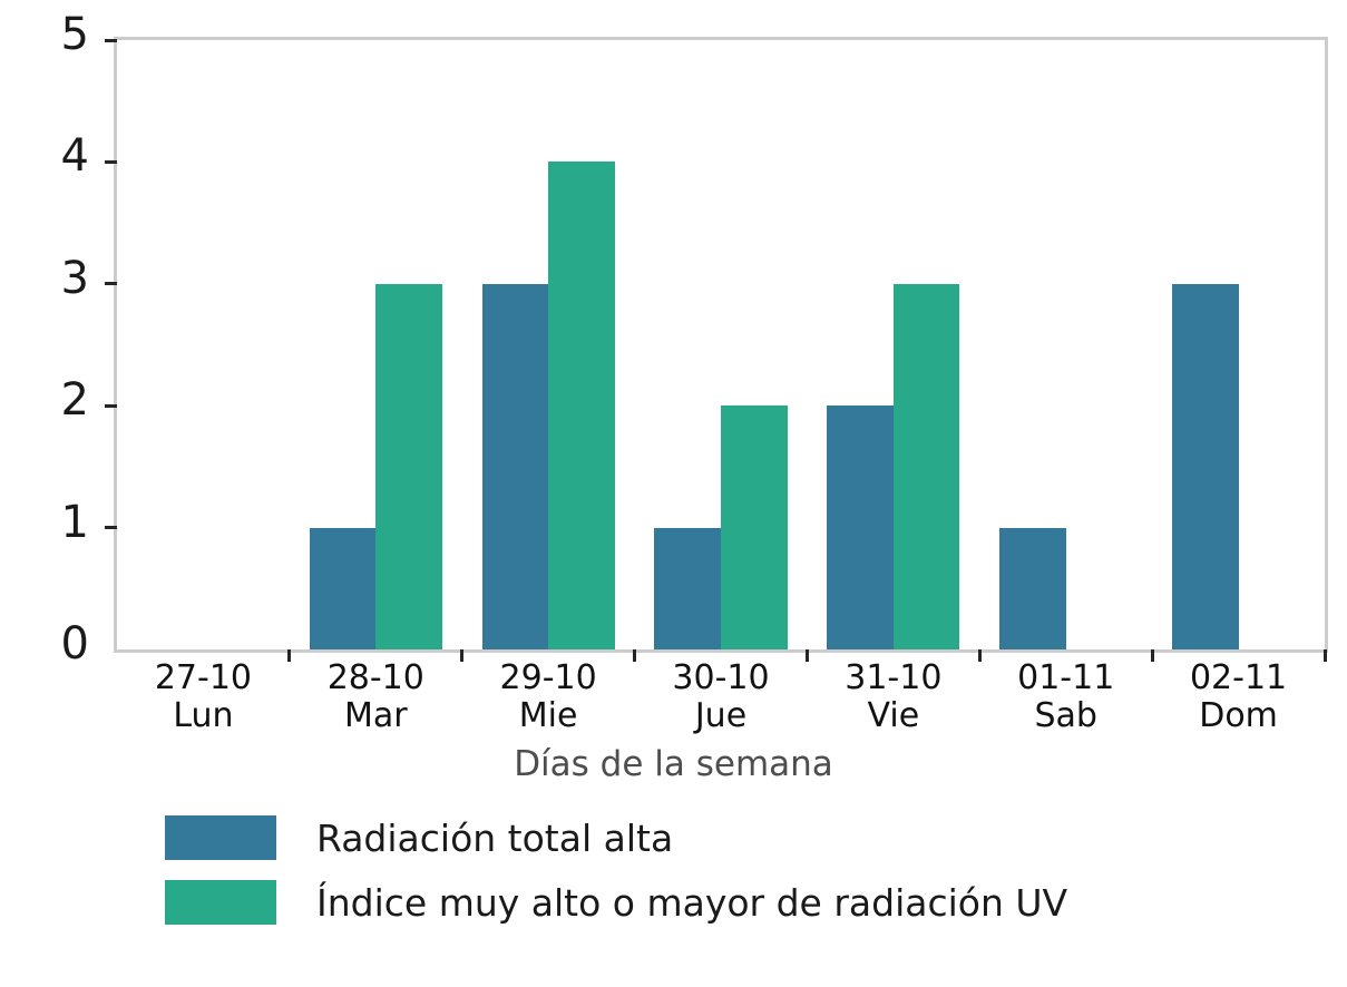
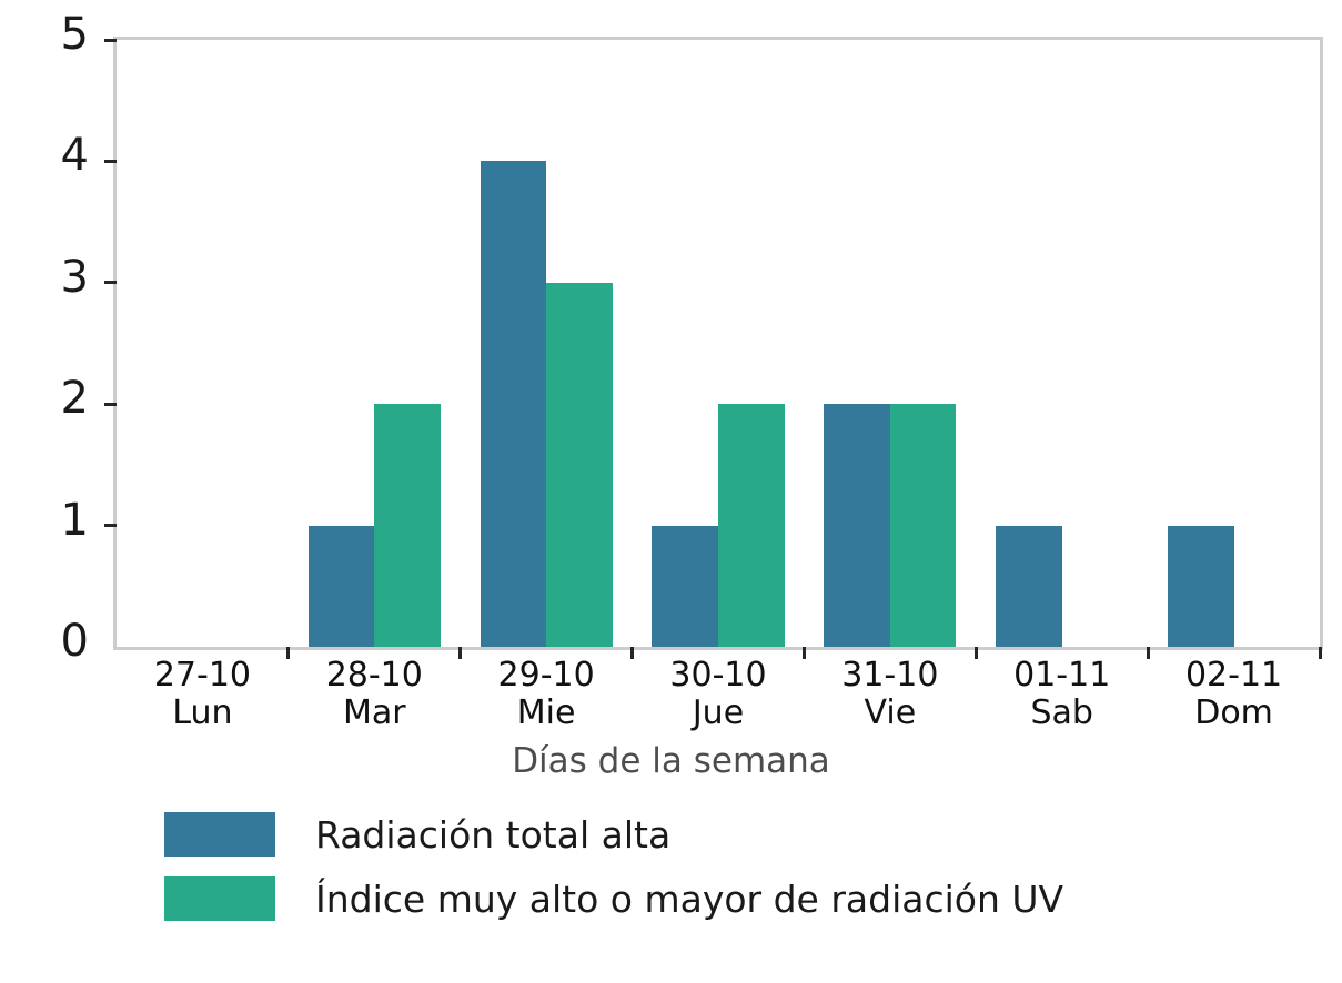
Índice muy alto o mayor de radiación UV/28-10 Mar: 3 -> 2
Radiación total alta/29-10 Mie: 3 -> 4
Índice muy alto o mayor de radiación UV/29-10 Mie: 4 -> 3
Índice muy alto o mayor de radiación UV/31-10 Vie: 3 -> 2
Radiación total alta/02-11 Dom: 3 -> 1
